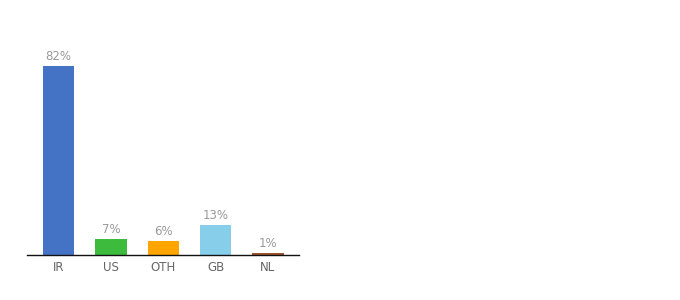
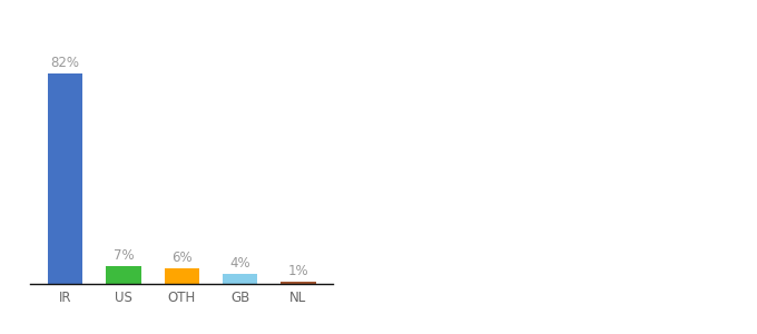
GB: 13% -> 4%
